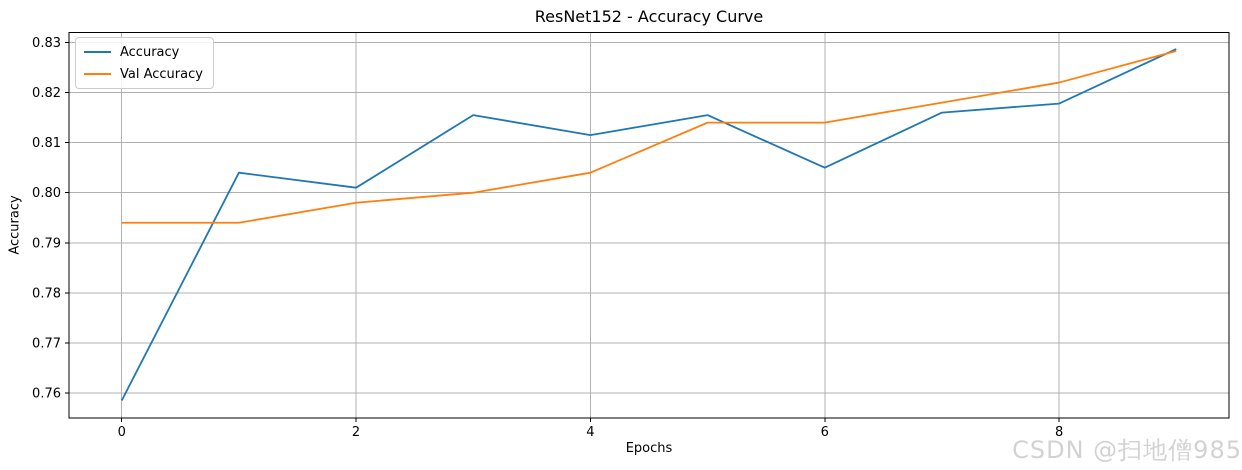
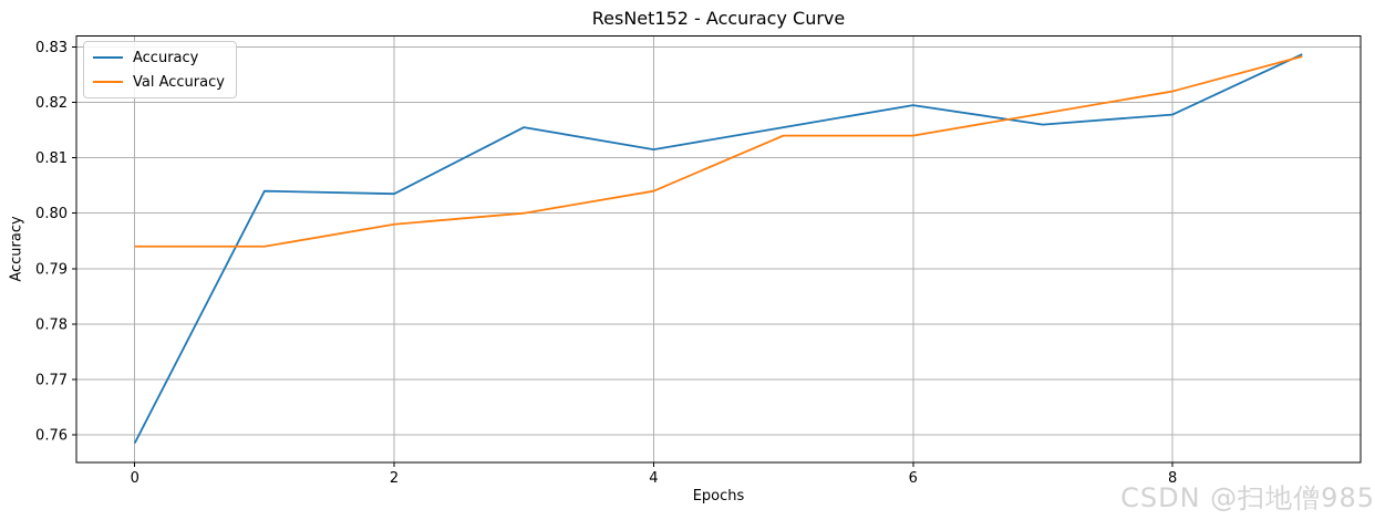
Accuracy/2: 0.801 -> 0.803
Accuracy/6: 0.805 -> 0.820
